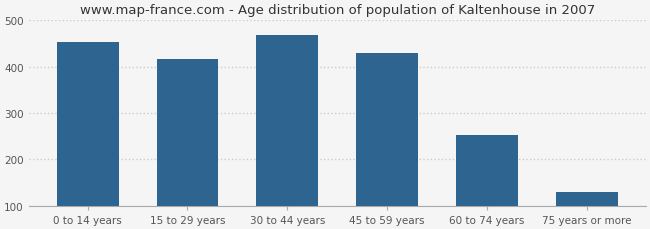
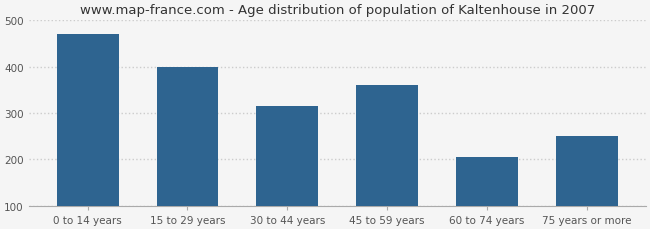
0 to 14 years: 453 -> 470
15 to 29 years: 416 -> 400
30 to 44 years: 468 -> 315
45 to 59 years: 430 -> 360
60 to 74 years: 253 -> 205
75 years or more: 130 -> 250
